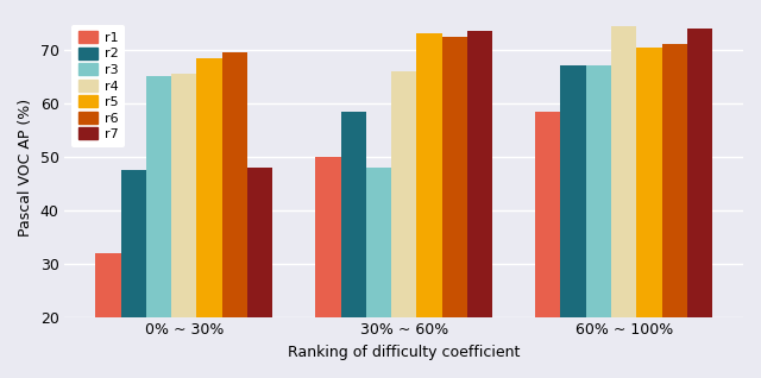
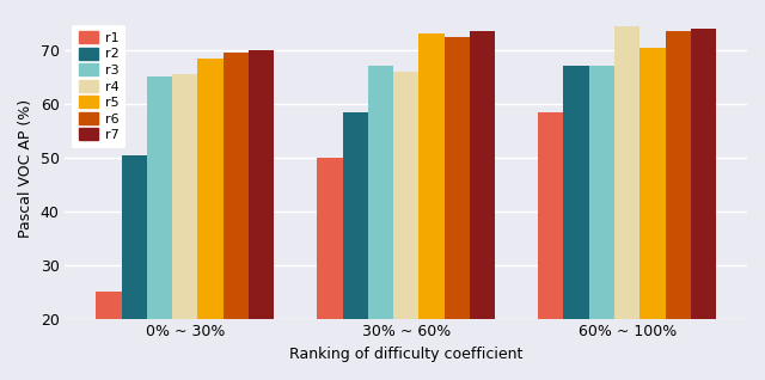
r1/0% ~ 30%: 32.0 -> 25.0
r2/0% ~ 30%: 47.5 -> 50.5
r7/0% ~ 30%: 48.0 -> 70.0
r3/30% ~ 60%: 48 -> 67
r6/60% ~ 100%: 71.0 -> 73.5
